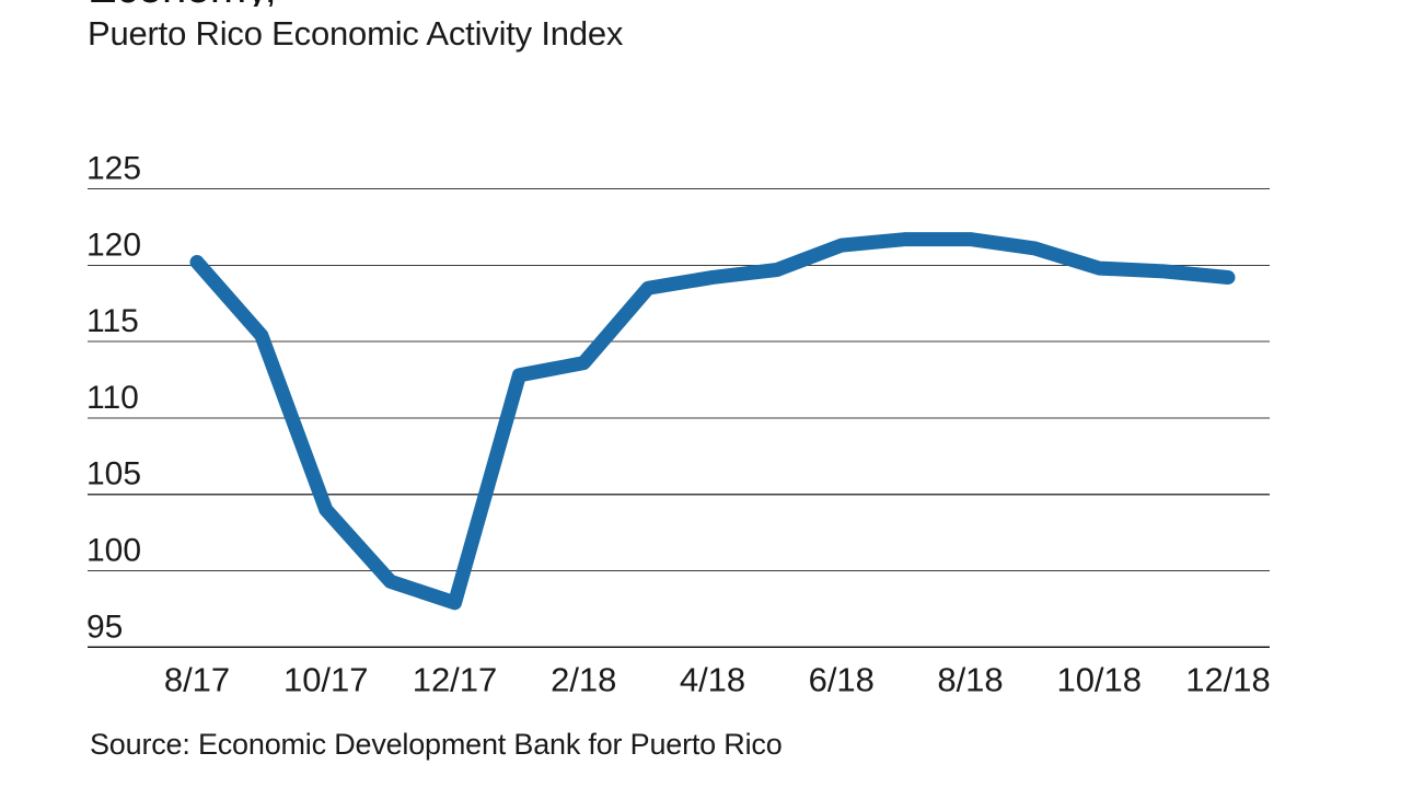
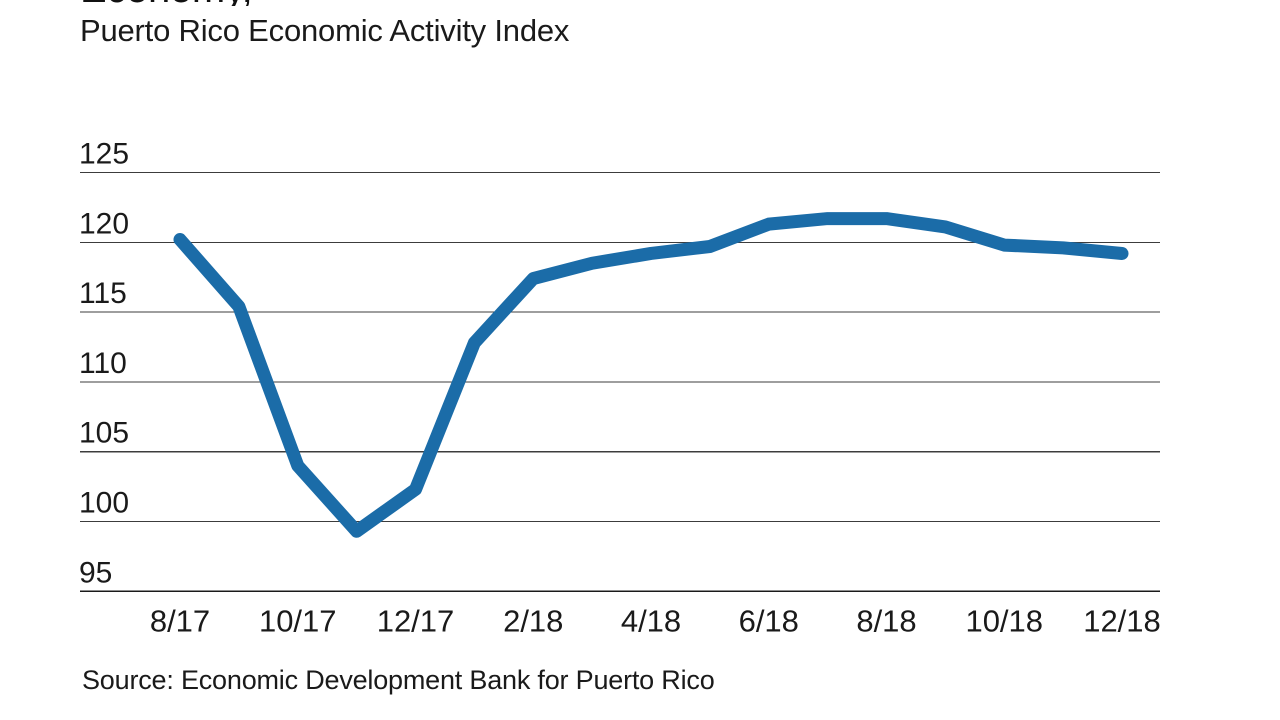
12/17: 97.9 -> 102.3
2/18: 113.6 -> 117.4
